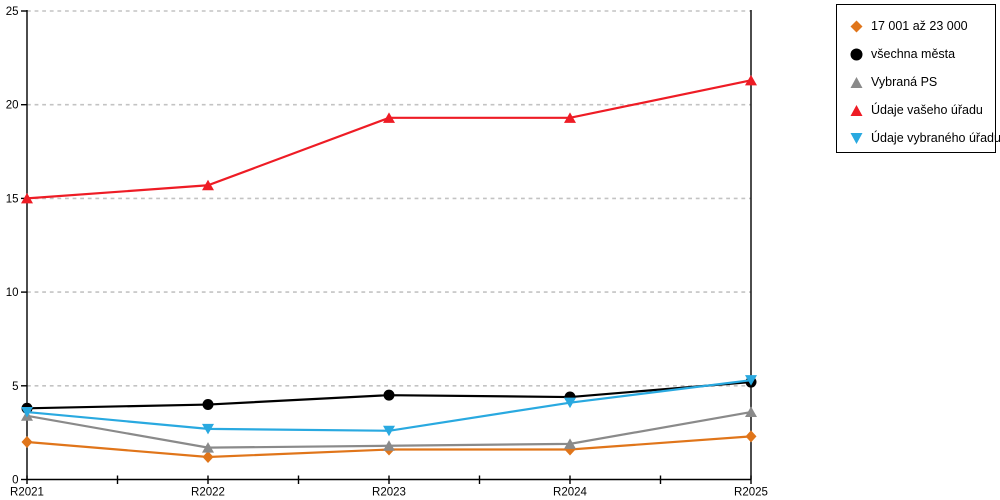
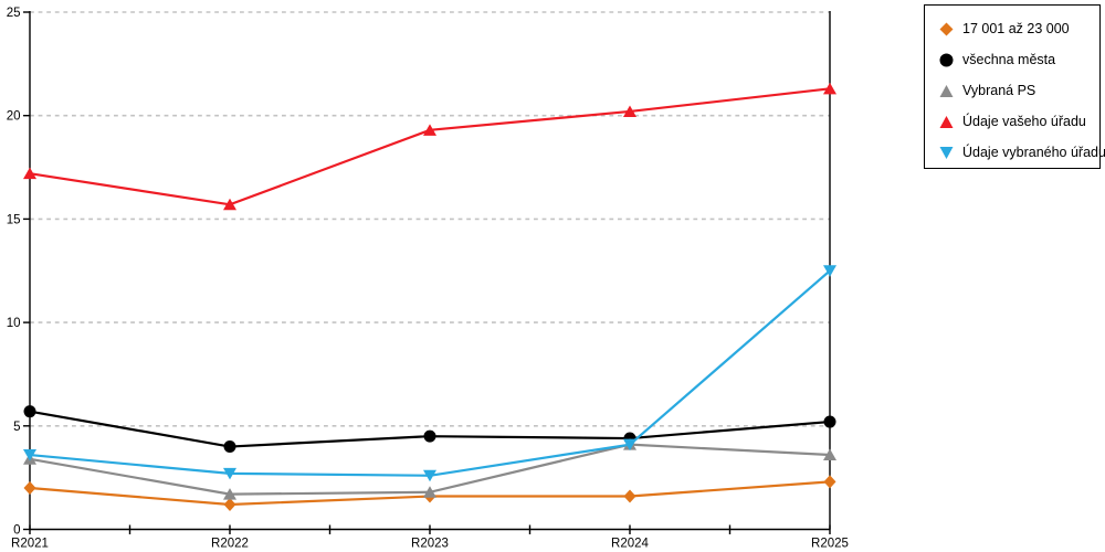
všechna města/R2021: 3.8 -> 5.7
Údaje vašeho úřadu/R2021: 15.0 -> 17.2
Vybraná PS/R2024: 1.9 -> 4.1
Údaje vašeho úřadu/R2024: 19.3 -> 20.2
Údaje vybraného úřadu/R2025: 5.3 -> 12.5
